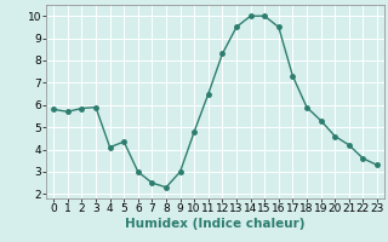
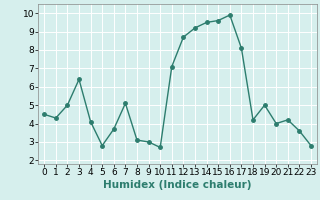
0: 5.8 -> 4.5
1: 5.7 -> 4.3
2: 5.8 -> 5.0
3: 5.9 -> 6.4
5: 4.3 -> 2.8
6: 3.0 -> 3.7
7: 2.5 -> 5.1
8: 2.3 -> 3.1
10: 4.8 -> 2.7
11: 6.5 -> 7.1
12: 8.3 -> 8.7
13: 9.5 -> 9.2
14: 10.0 -> 9.5
15: 10.0 -> 9.6
16: 9.5 -> 9.9
17: 7.3 -> 8.1
18: 5.9 -> 4.2
19: 5.3 -> 5.0
20: 4.6 -> 4.0
23: 3.3 -> 2.8
